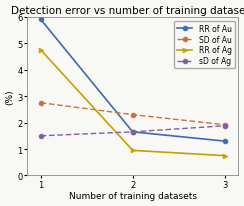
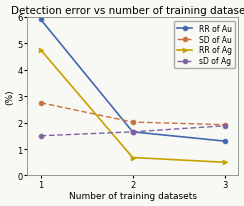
SD of Au/2: 2.30 -> 2.02
RR of Ag/2: 0.95 -> 0.68
RR of Ag/3: 0.75 -> 0.50
